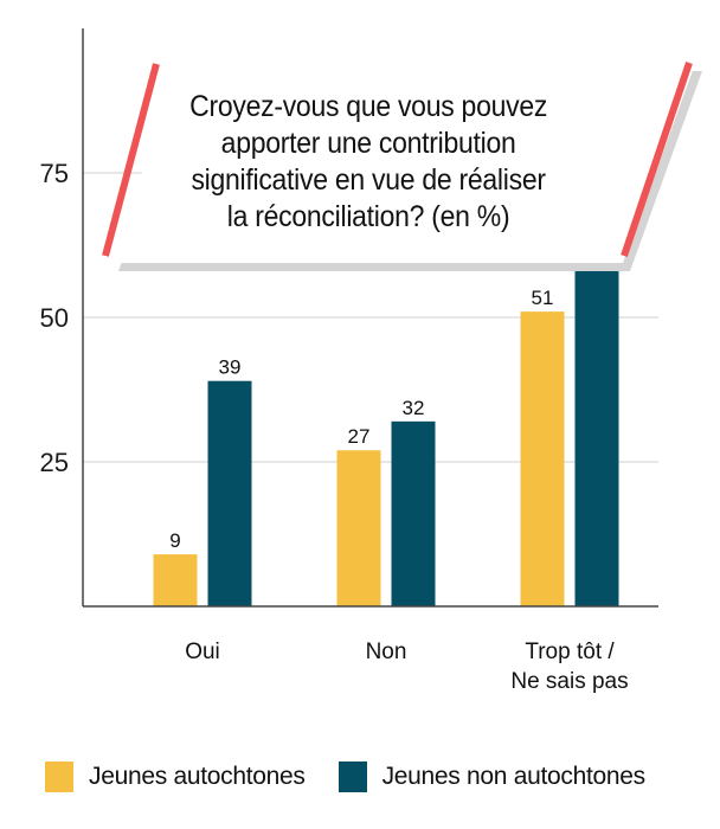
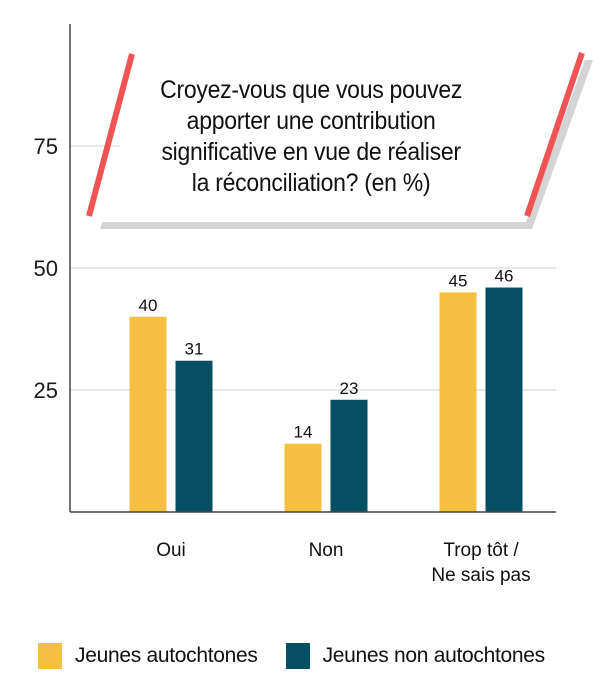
Jeunes autochtones/Oui: 9 -> 40
Jeunes non autochtones/Oui: 39 -> 31
Jeunes autochtones/Non: 27 -> 14
Jeunes non autochtones/Non: 32 -> 23
Jeunes autochtones/Trop tôt / Ne sais pas: 51 -> 45
Jeunes non autochtones/Trop tôt / Ne sais pas: 85 -> 46
